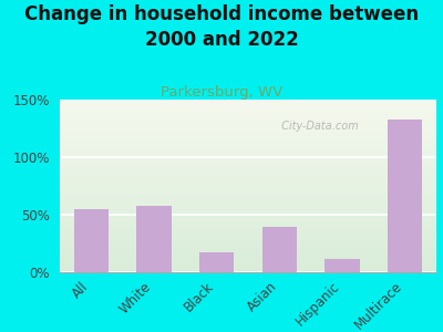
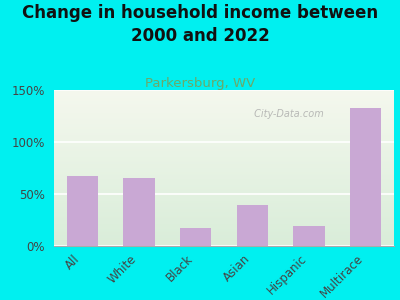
All: 55% -> 67%
White: 58% -> 65%
Hispanic: 12% -> 19%
